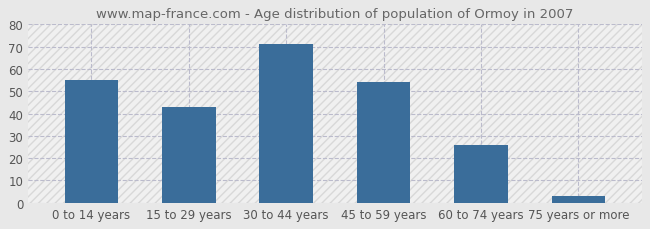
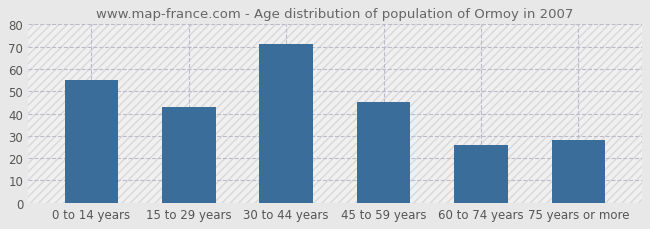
45 to 59 years: 54 -> 45
75 years or more: 3 -> 28
